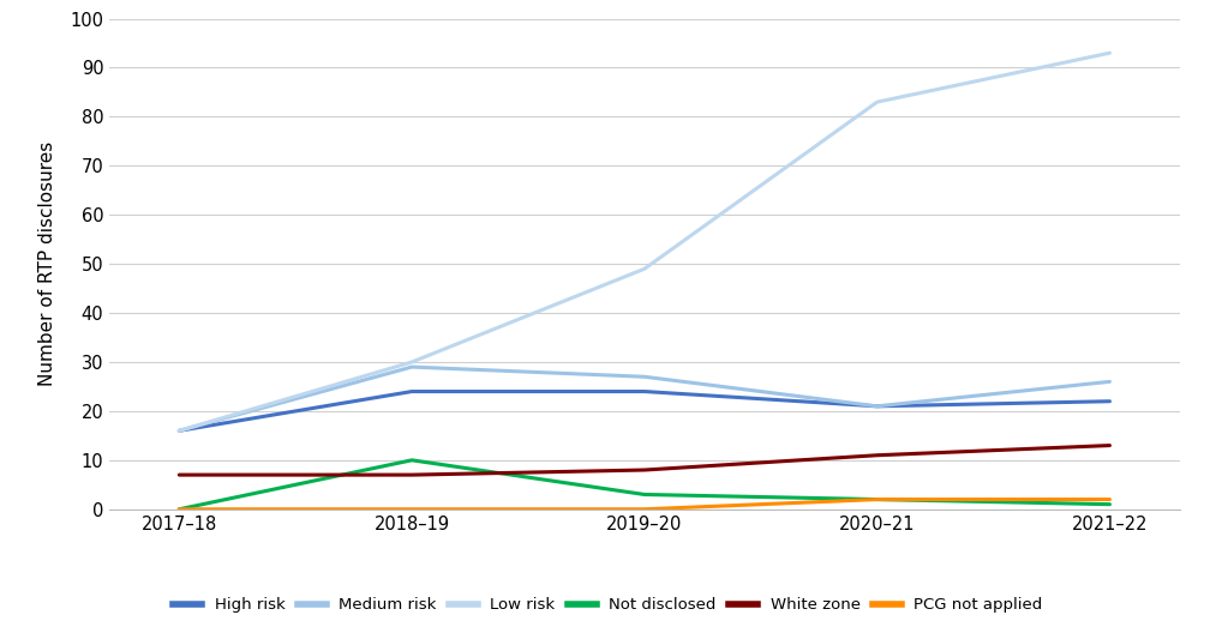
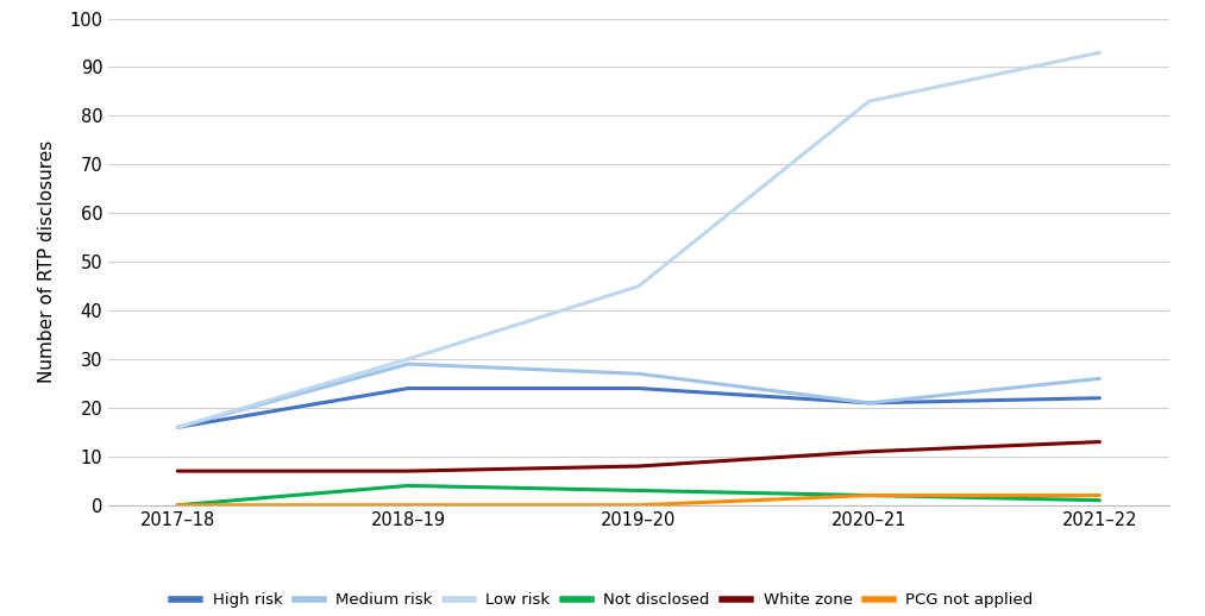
Not disclosed/2018–19: 10 -> 4
Low risk/2019–20: 49 -> 45
